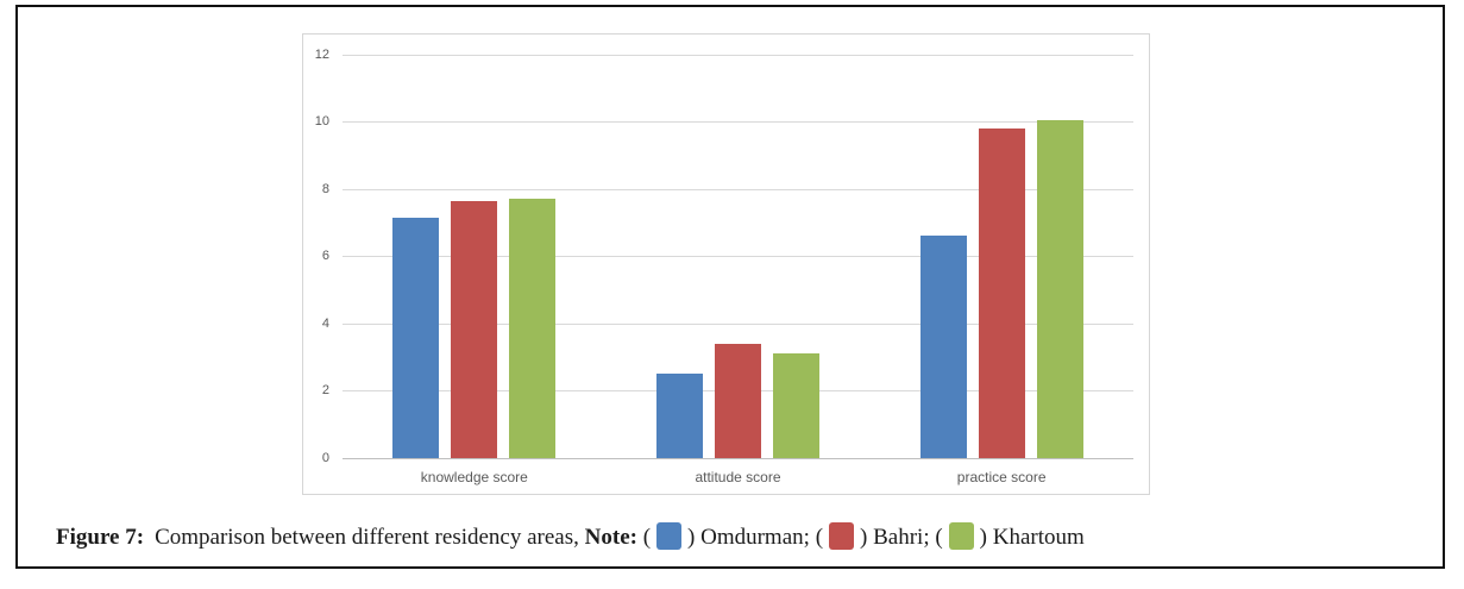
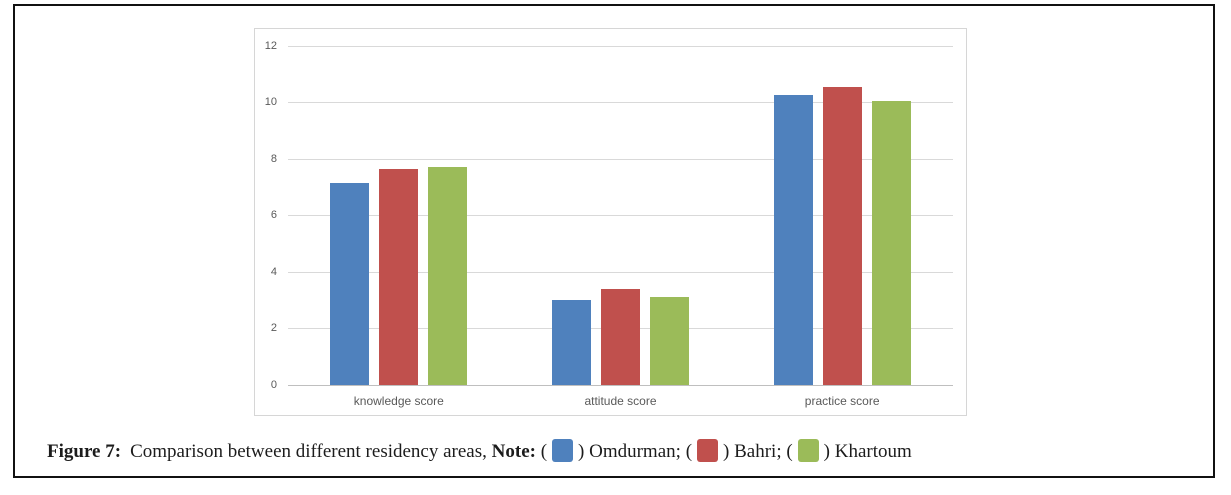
Omdurman/attitude score: 2.5 -> 3.0
Omdurman/practice score: 6.6 -> 10.2
Bahri/practice score: 9.8 -> 10.6
